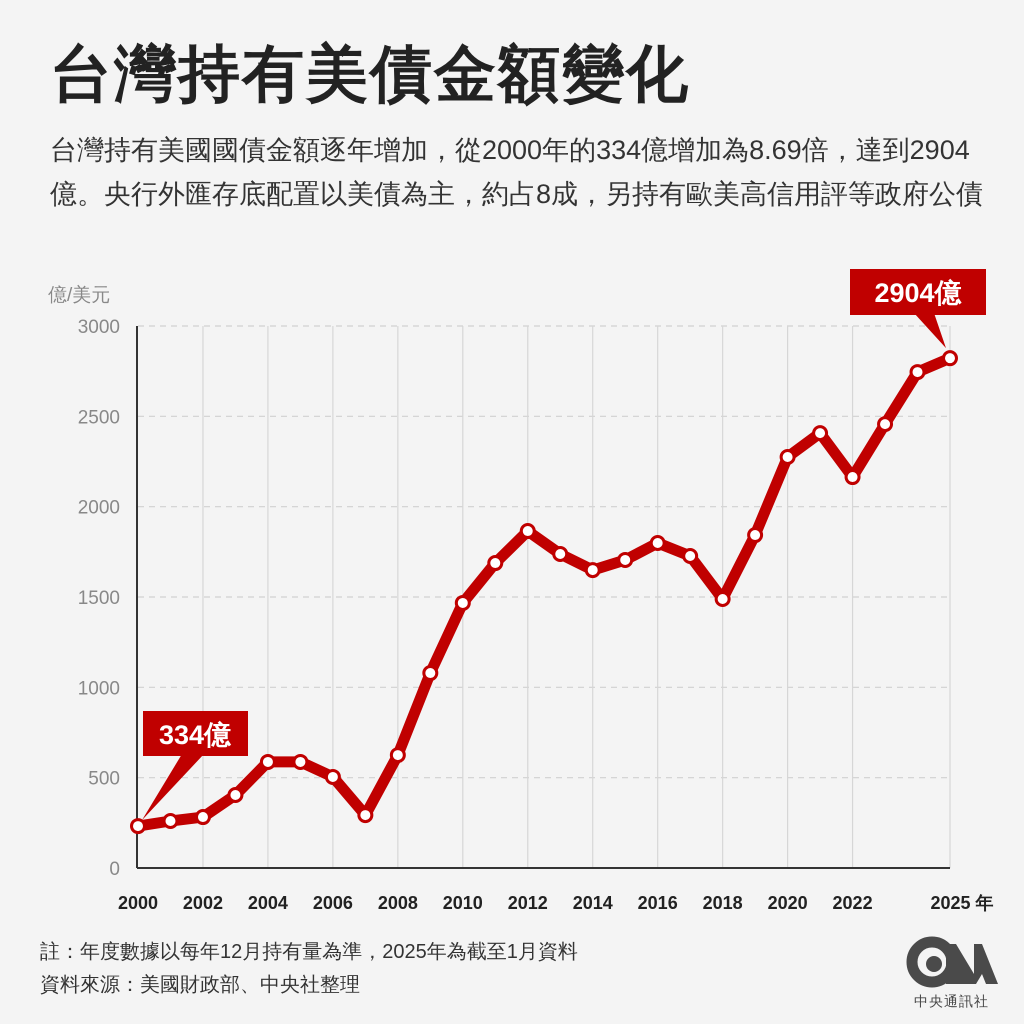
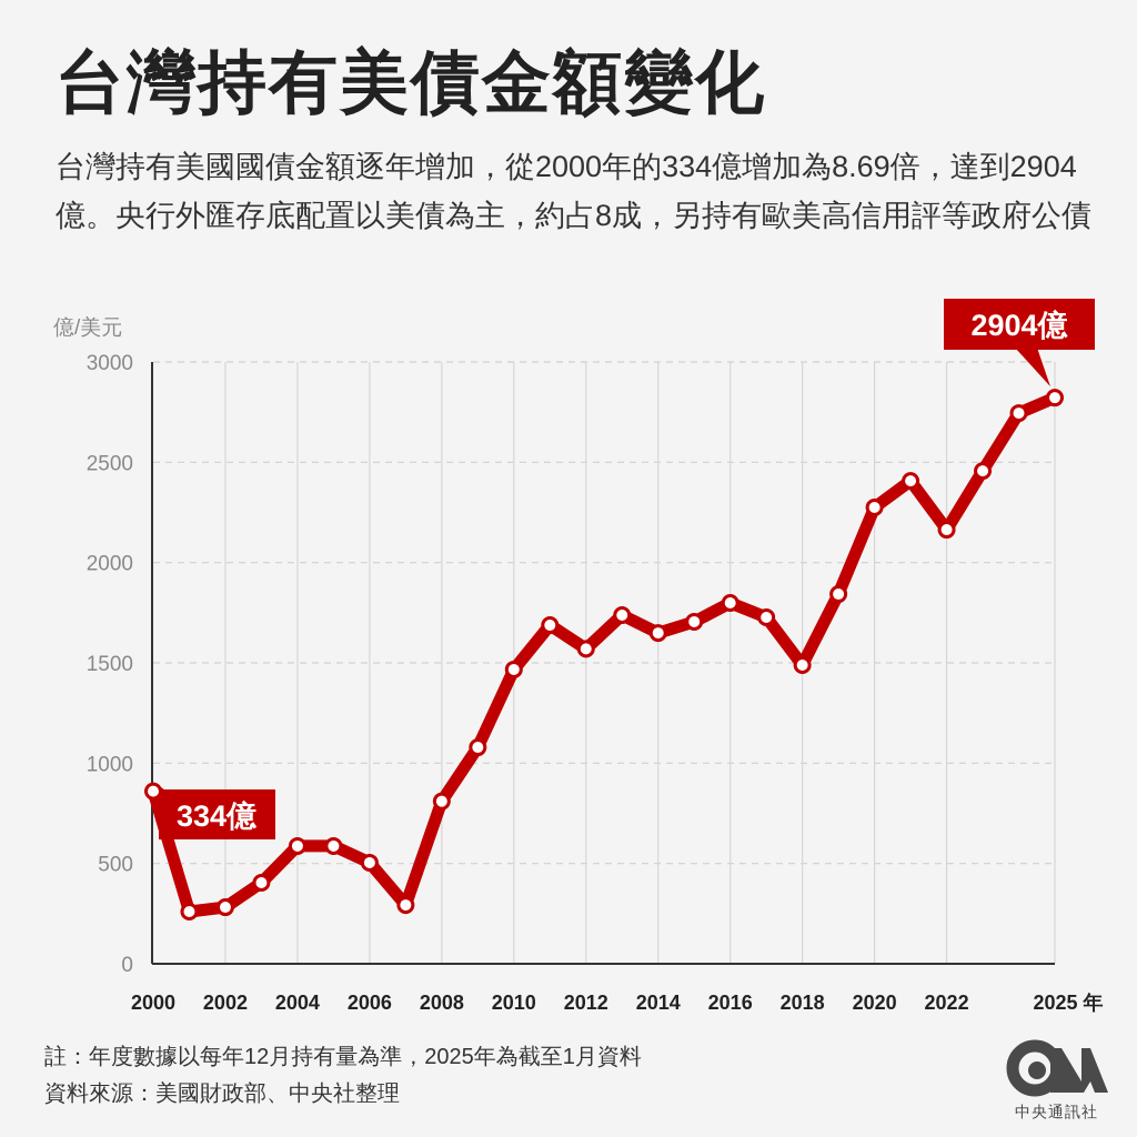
2000: 230 -> 860
2008: 620 -> 810
2012: 1860 -> 1570
